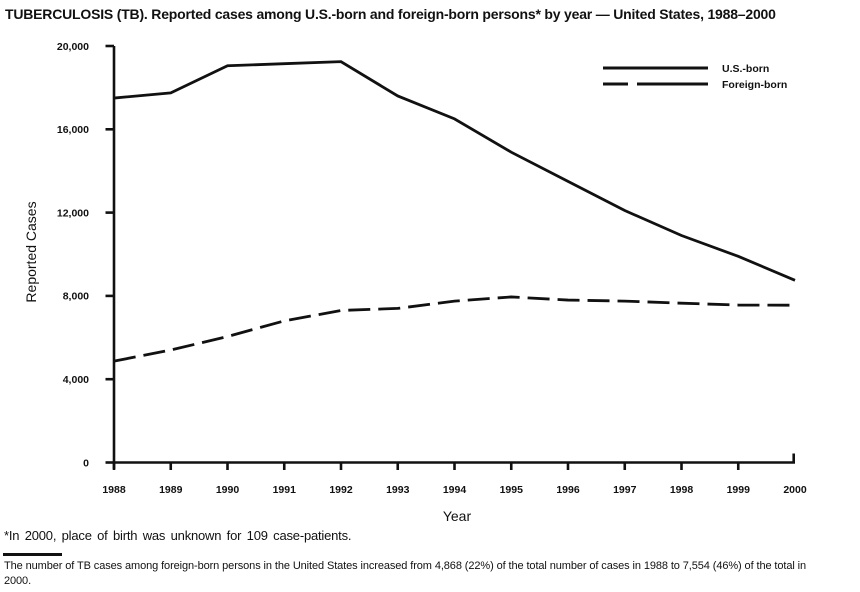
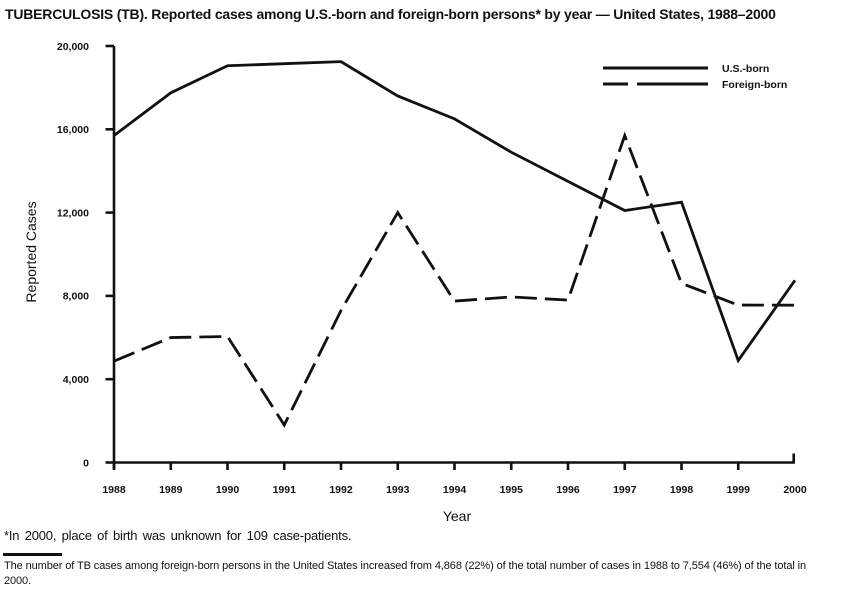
U.S.-born/1988: 17500 -> 15700
Foreign-born/1989: 5400 -> 6000
Foreign-born/1991: 6800 -> 1800
Foreign-born/1993: 7400 -> 12000
Foreign-born/1997: 7800 -> 15700
U.S.-born/1998: 10900 -> 12500
Foreign-born/1998: 7600 -> 8600
U.S.-born/1999: 9900 -> 4900
